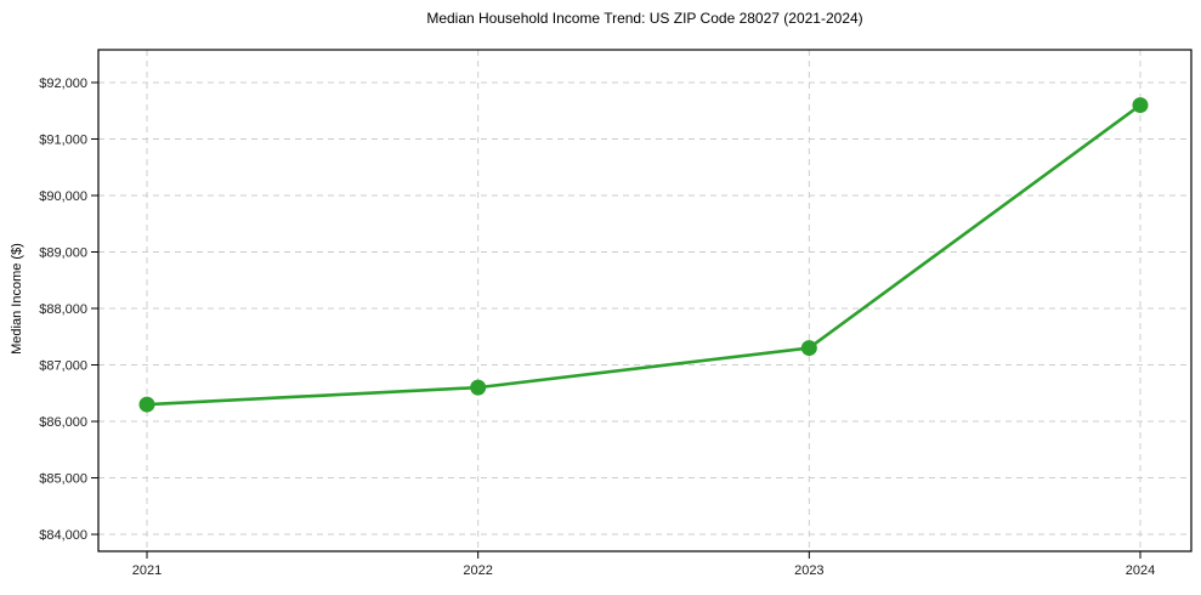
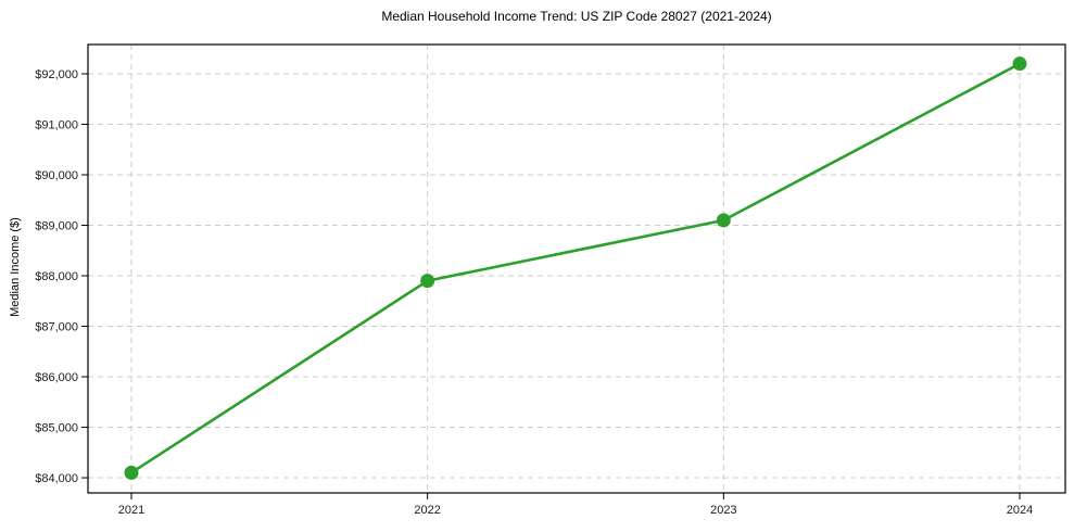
2021: $86300 -> $84100
2022: $86600 -> $87900
2023: $87300 -> $89100
2024: $91600 -> $92200
